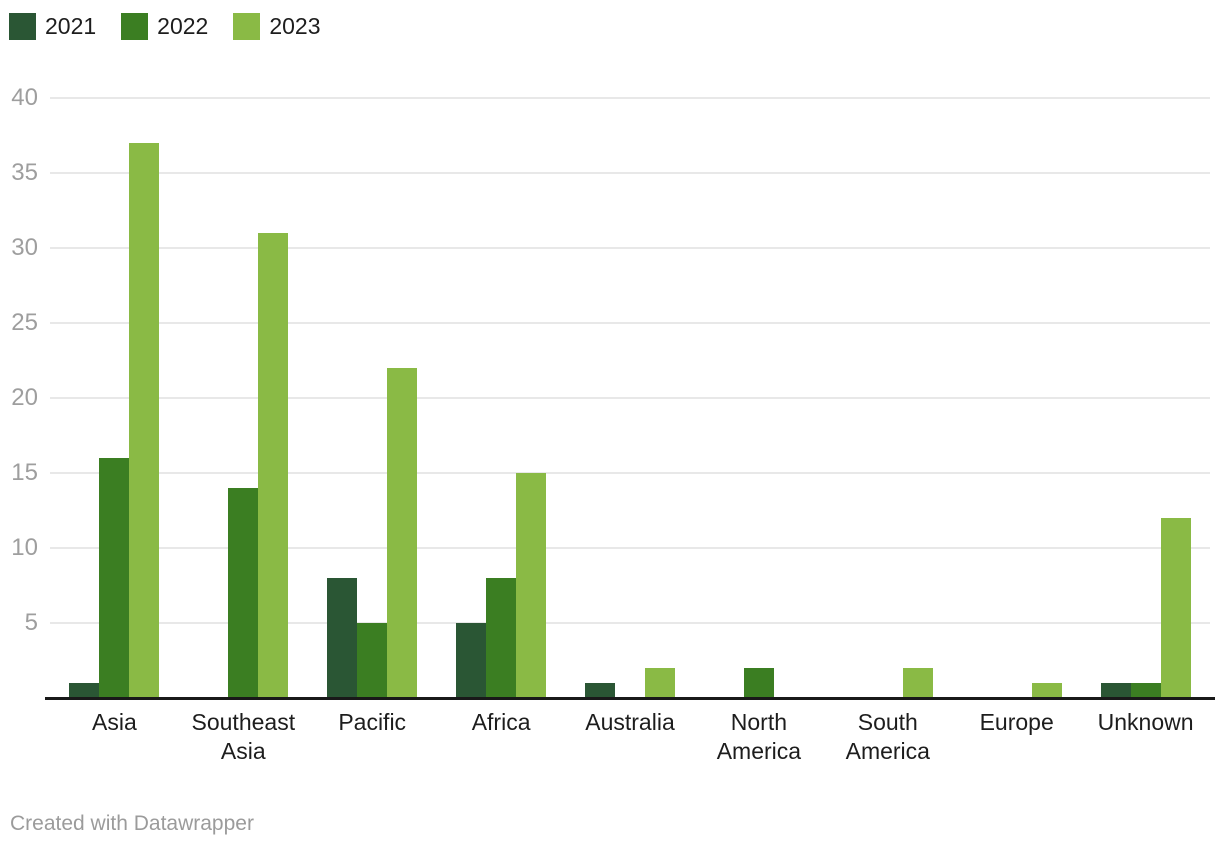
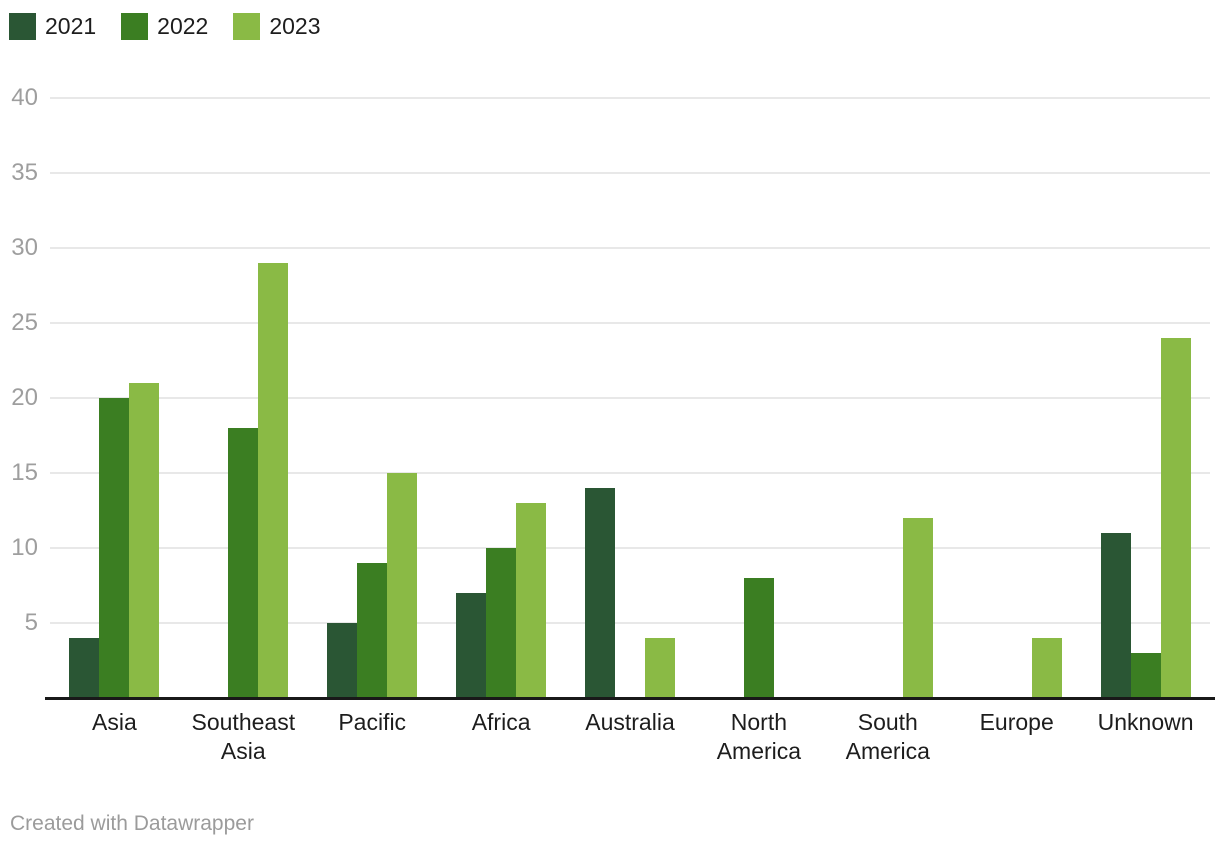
2021/Asia: 1 -> 4
2022/Asia: 16 -> 20
2023/Asia: 37 -> 21
2022/Southeast Asia: 14 -> 18
2023/Southeast Asia: 31 -> 29
2021/Pacific: 8 -> 5
2022/Pacific: 5 -> 9
2023/Pacific: 22 -> 15
2021/Africa: 5 -> 7
2022/Africa: 8 -> 10
2023/Africa: 15 -> 13
2021/Australia: 1 -> 14
2023/Australia: 2 -> 4
2022/North America: 2 -> 8
2023/South America: 2 -> 12
2023/Europe: 1 -> 4
2021/Unknown: 1 -> 11
2022/Unknown: 1 -> 3
2023/Unknown: 12 -> 24
